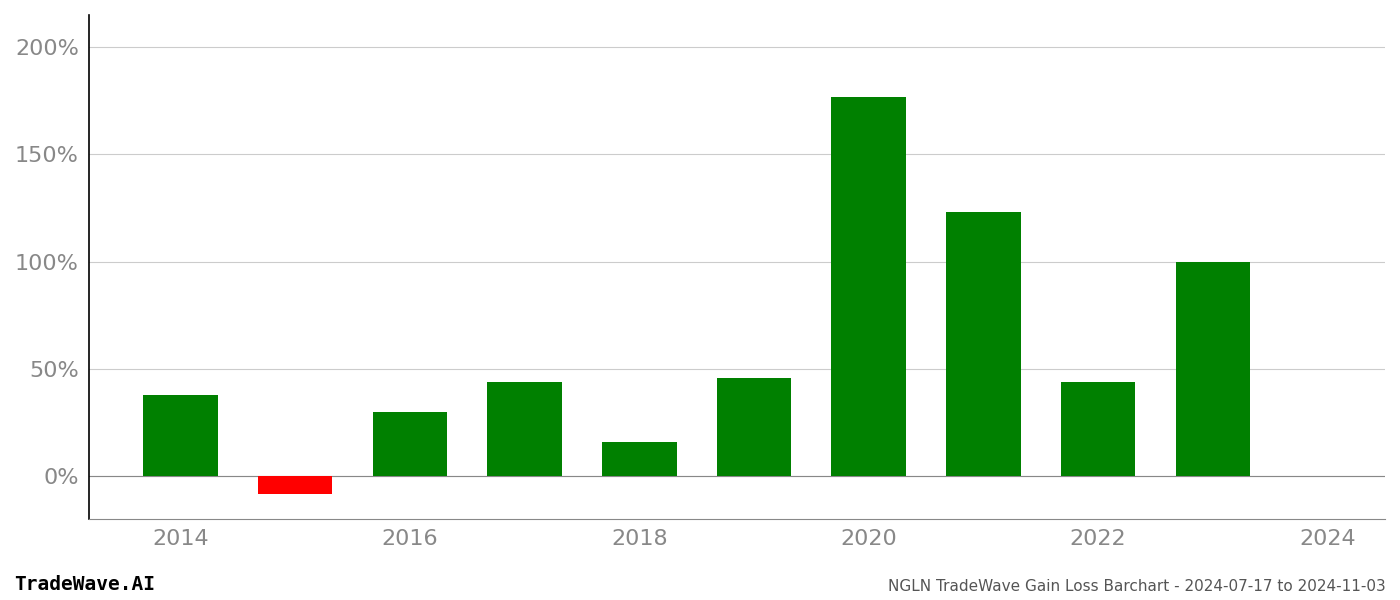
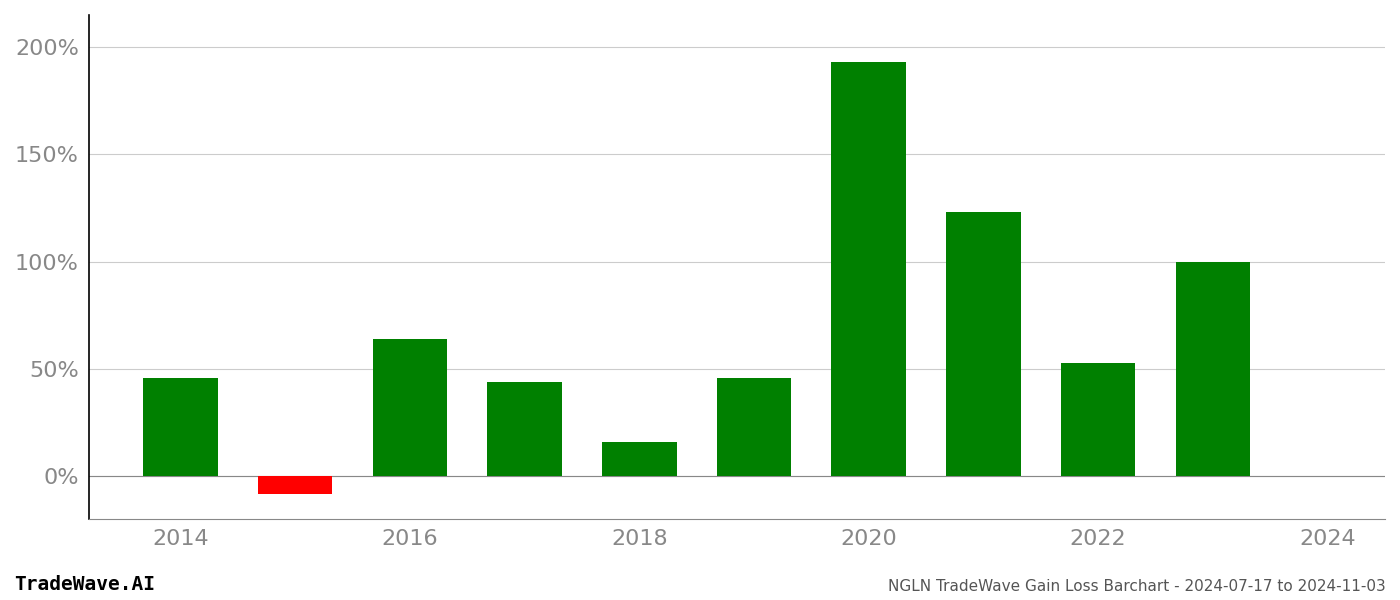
2014: 38% -> 46%
2016: 30% -> 64%
2020: 177% -> 193%
2022: 44% -> 53%
